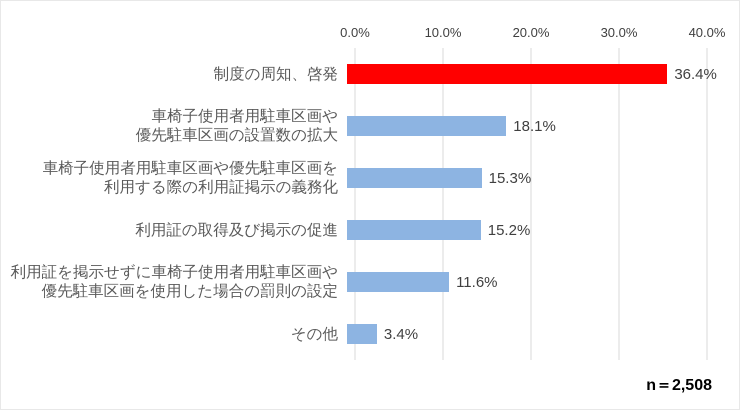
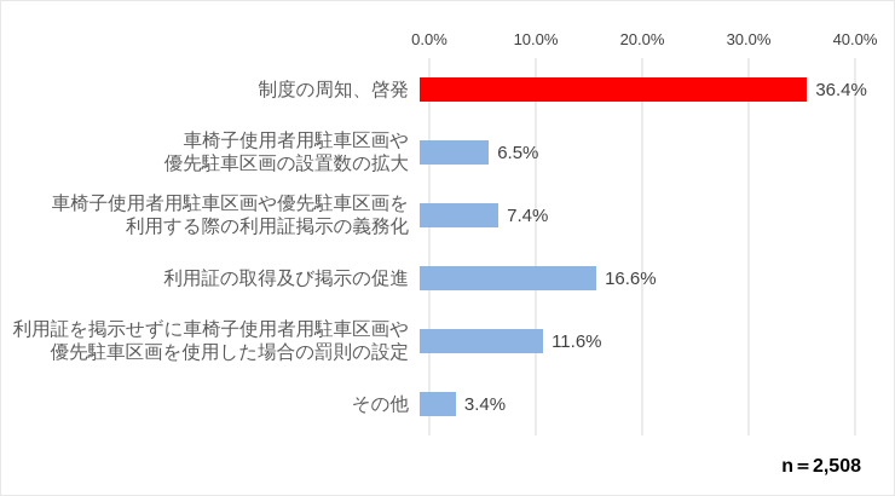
車椅子使用者用駐車区画や 優先駐車区画の設置数の拡大: 18.1% -> 6.5%
車椅子使用者用駐車区画や優先駐車区画を 利用する際の利用証掲示の義務化: 15.3% -> 7.4%
利用証の取得及び掲示の促進: 15.2% -> 16.6%
